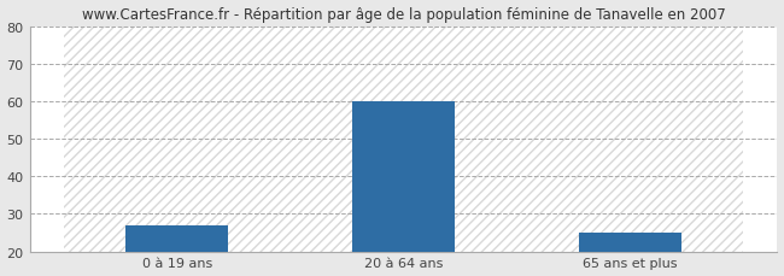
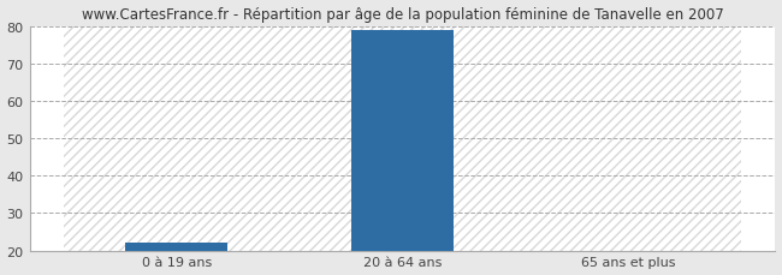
0 à 19 ans: 27 -> 22
20 à 64 ans: 60 -> 79
65 ans et plus: 25 -> 20
